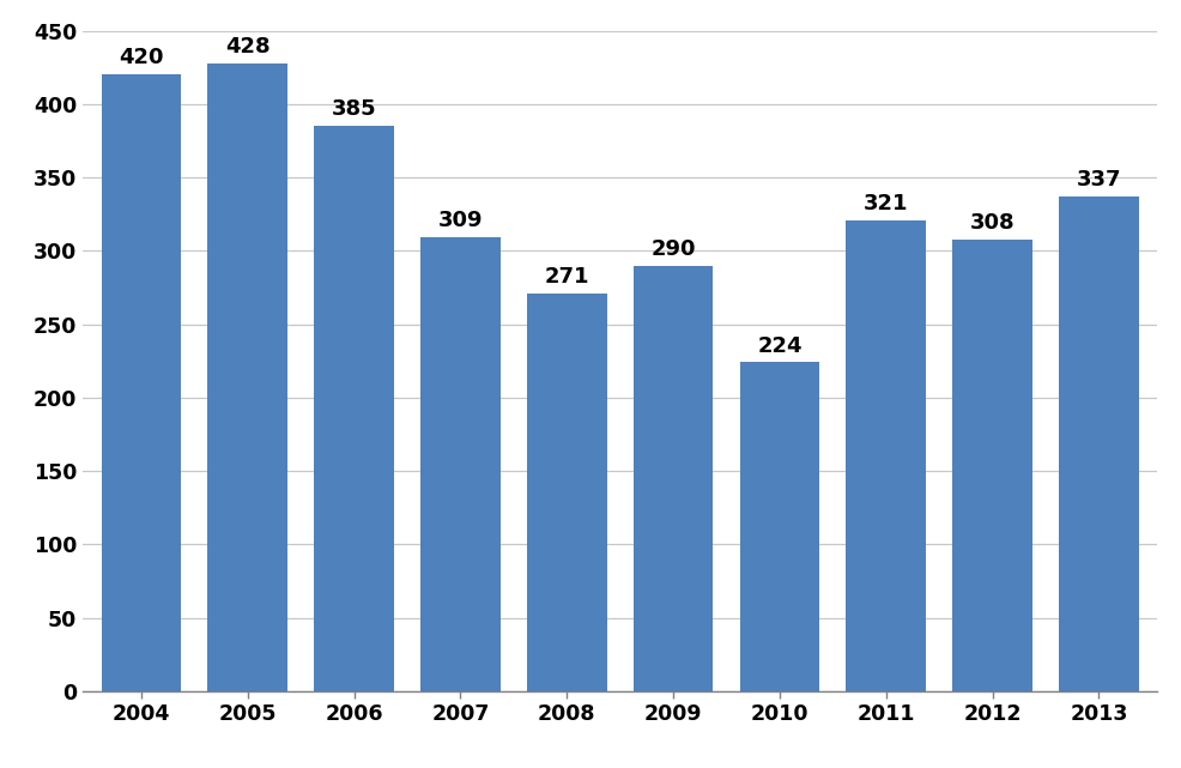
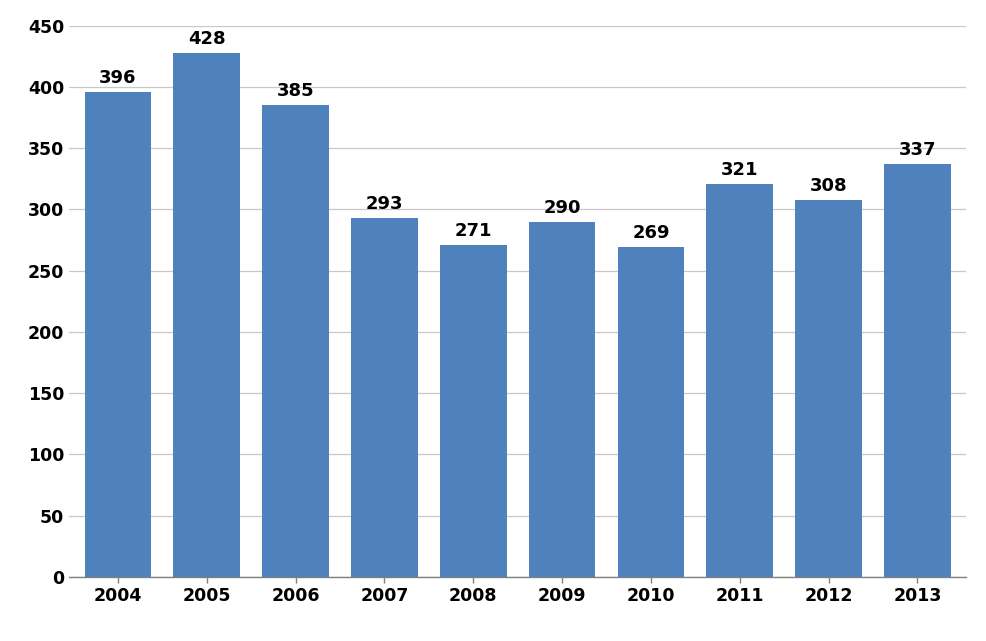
2004: 420 -> 396
2007: 309 -> 293
2010: 224 -> 269
